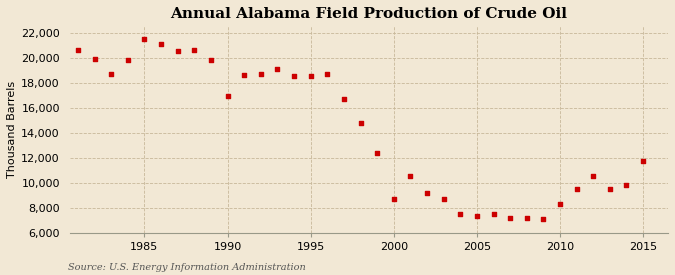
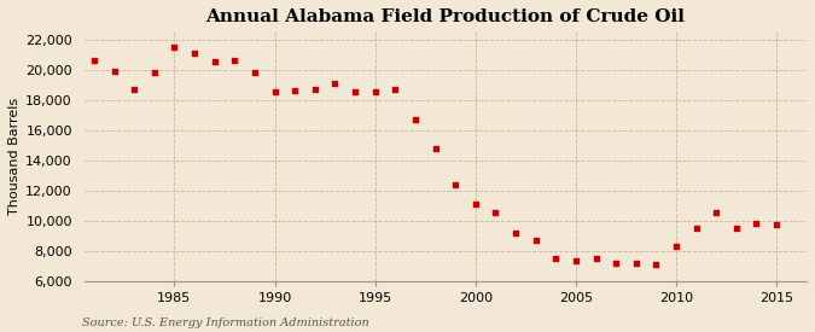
1990: 16,900 -> 18,500
2000: 8,700 -> 11,100
2015: 11,700 -> 9,700
